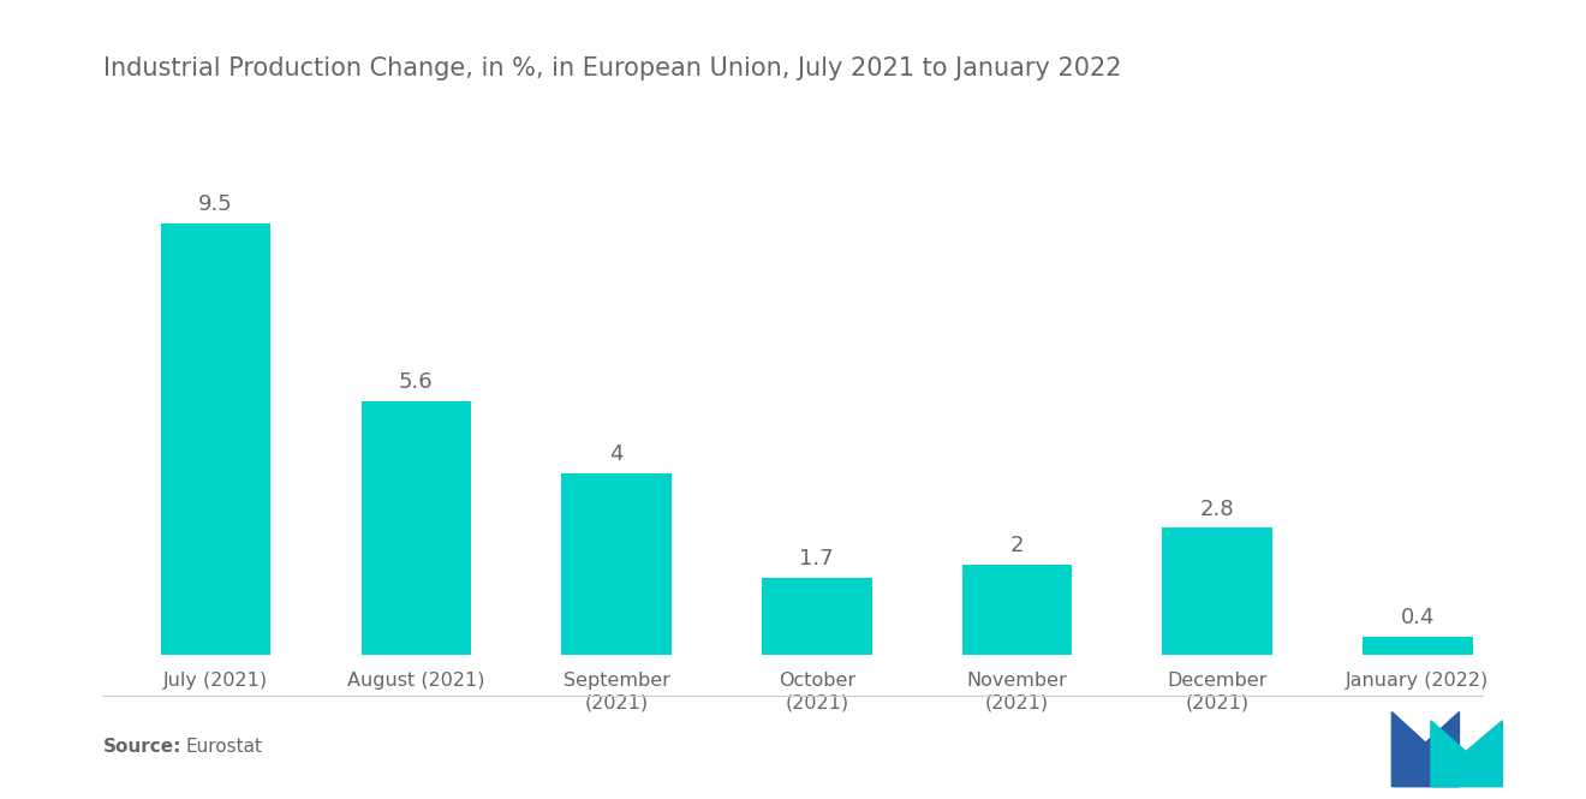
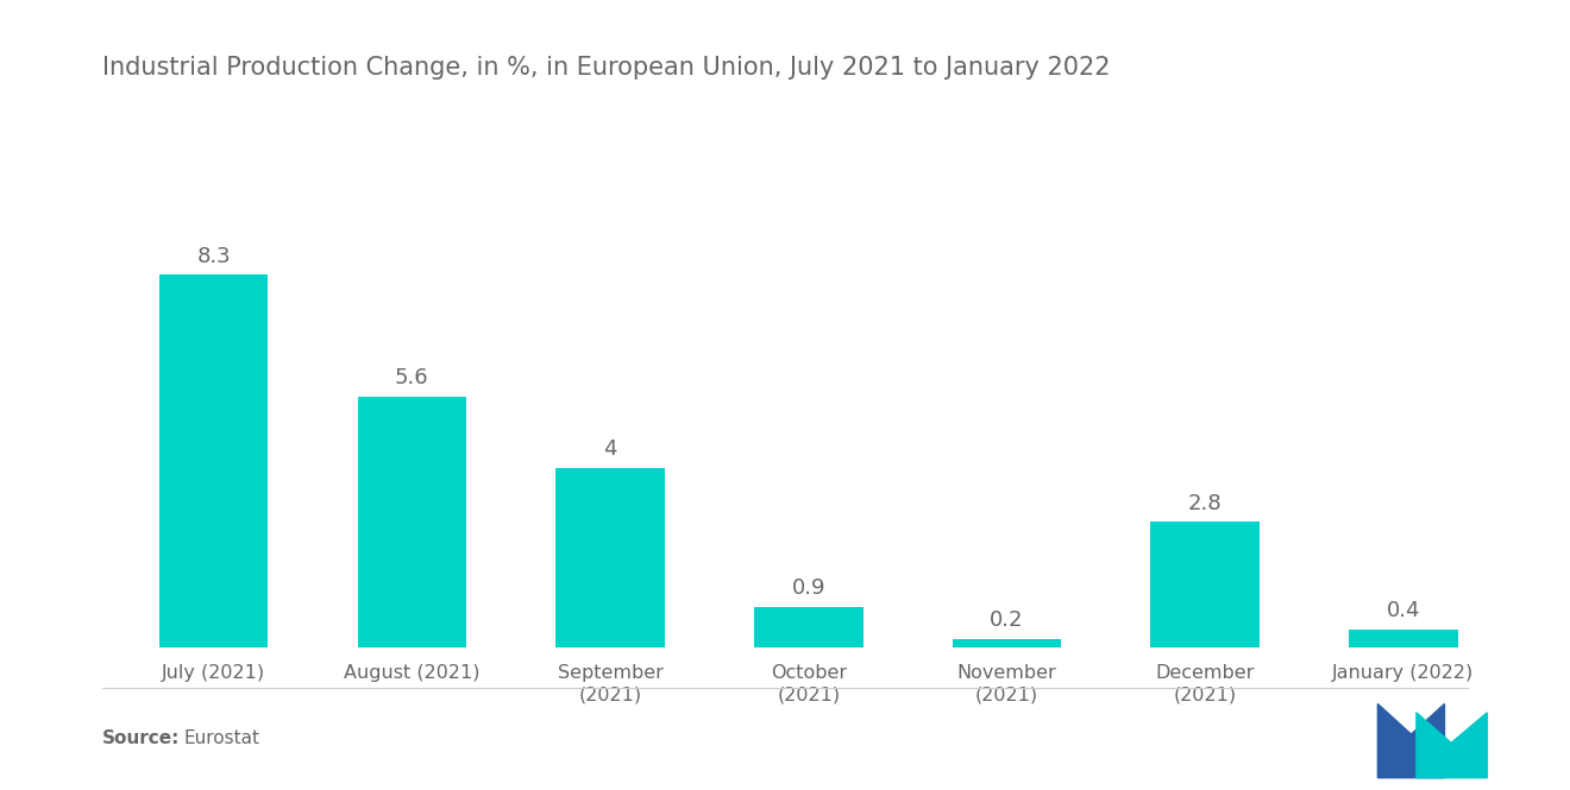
July (2021): 9.5 -> 8.3
October (2021): 1.7 -> 0.9
November (2021): 2 -> 0.2
